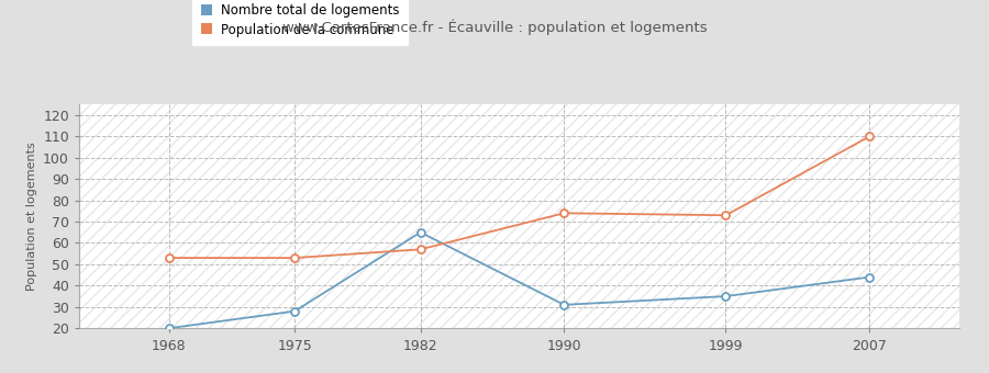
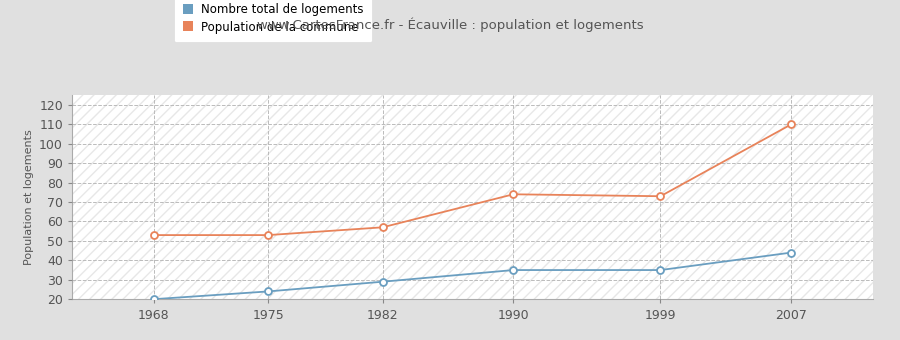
Nombre total de logements/1975: 28 -> 24
Nombre total de logements/1982: 65 -> 29
Nombre total de logements/1990: 31 -> 35
